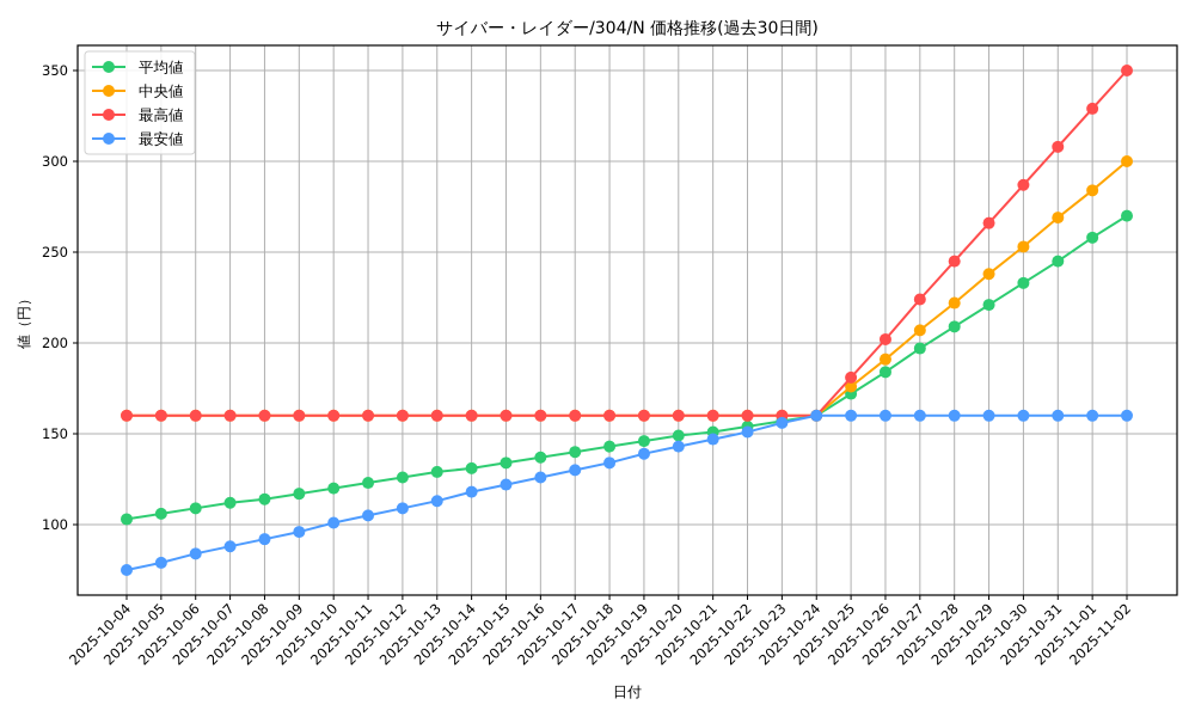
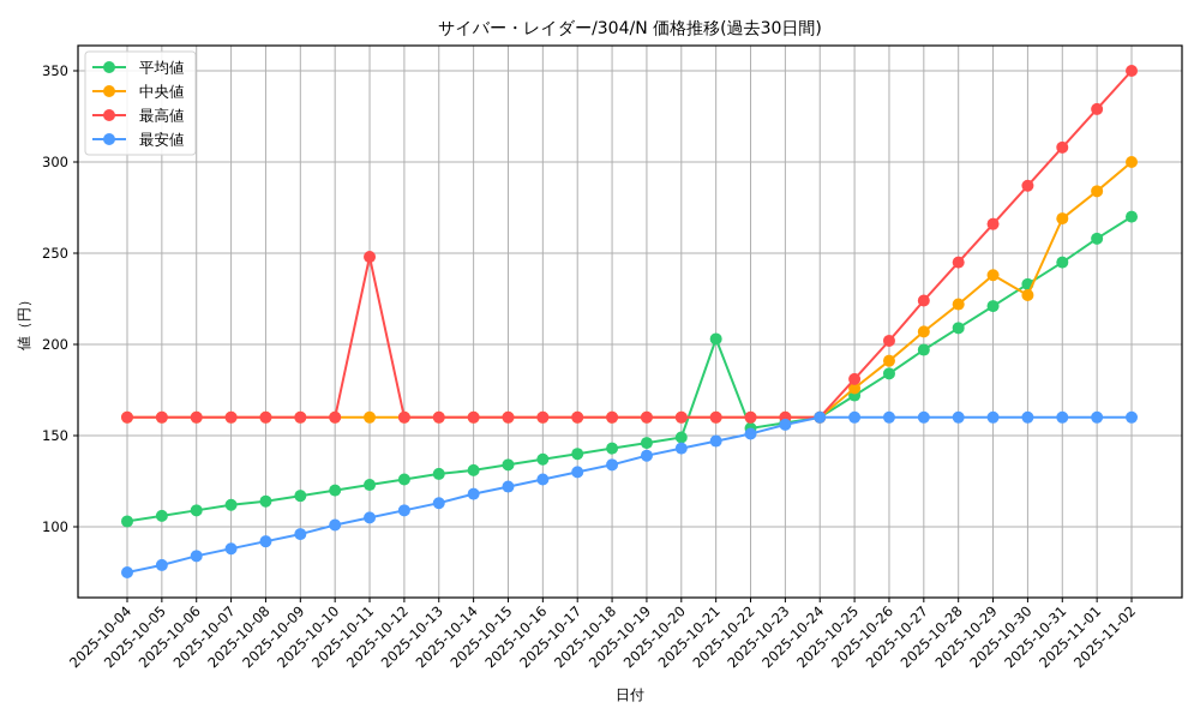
最高値/2025-10-11: 160 -> 248
平均値/2025-10-21: 151 -> 203
中央値/2025-10-30: 253 -> 227
